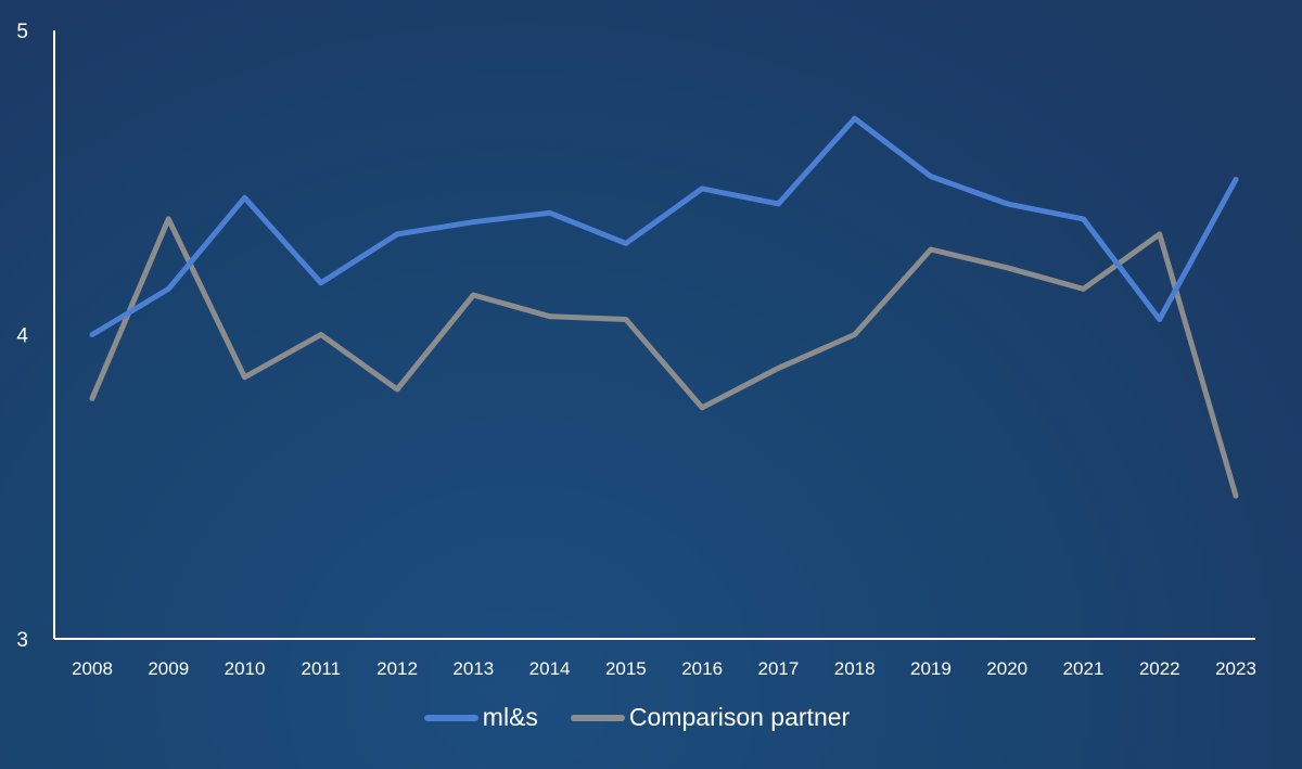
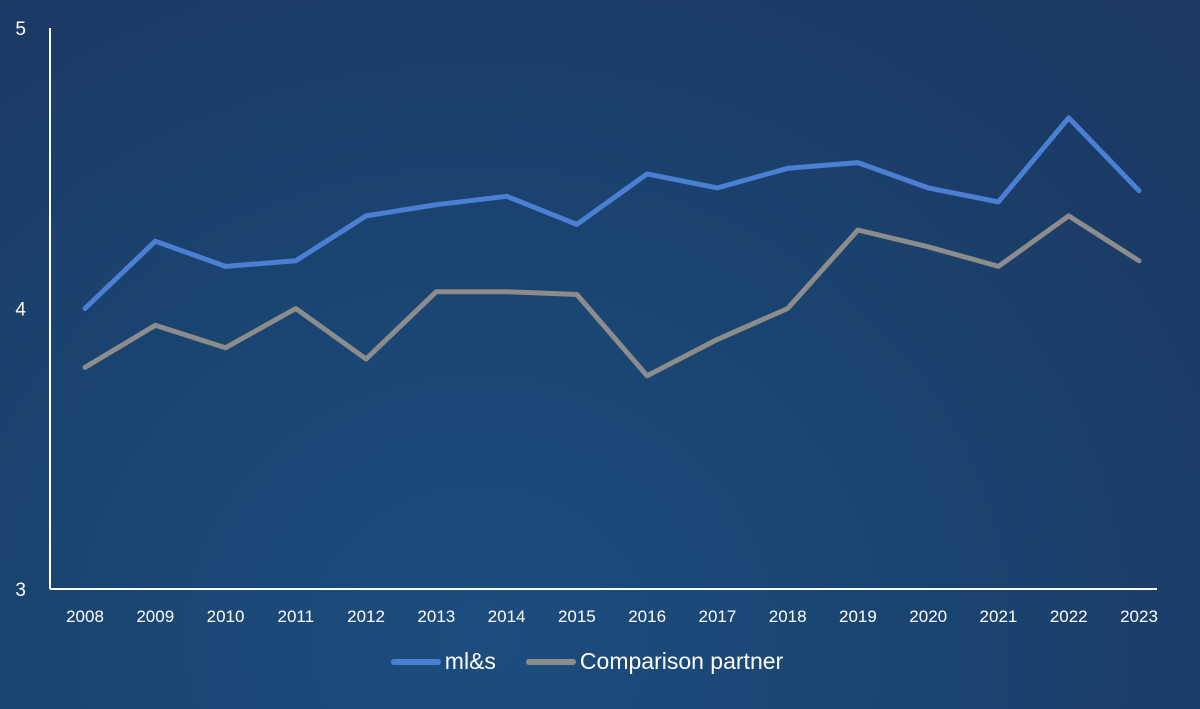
ml&s/2009: 4.15 -> 4.24
Comparison partner/2009: 4.38 -> 3.94
ml&s/2010: 4.45 -> 4.15
Comparison partner/2013: 4.13 -> 4.06
ml&s/2018: 4.71 -> 4.50
ml&s/2022: 4.05 -> 4.68
ml&s/2023: 4.51 -> 4.42
Comparison partner/2023: 3.47 -> 4.17
